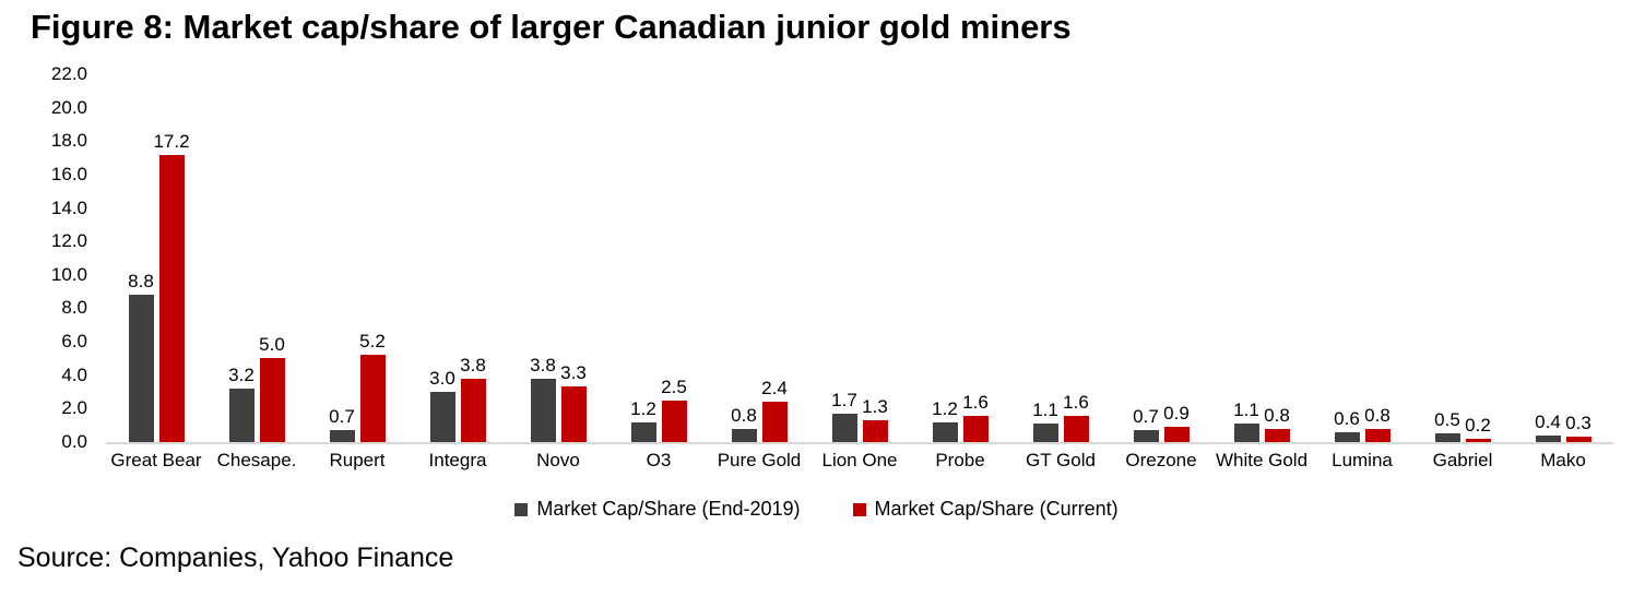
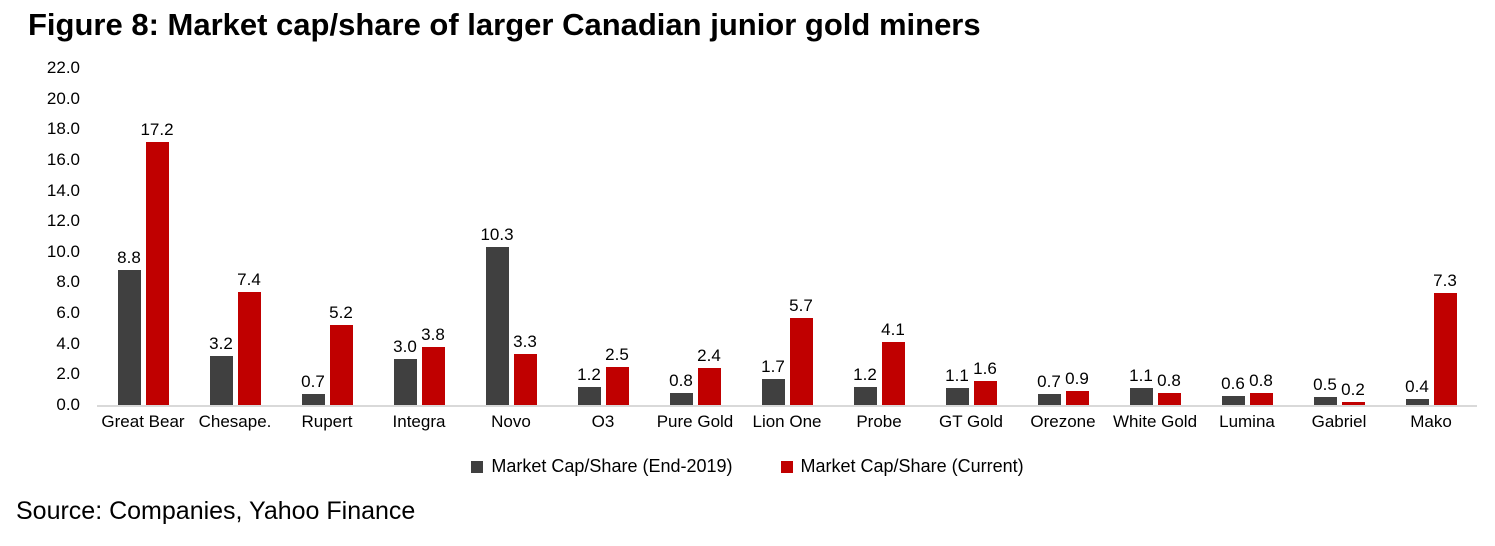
Market Cap/Share (Current)/Chesape.: 5.0 -> 7.4
Market Cap/Share (End-2019)/Novo: 3.8 -> 10.3
Market Cap/Share (Current)/Lion One: 1.3 -> 5.7
Market Cap/Share (Current)/Probe: 1.6 -> 4.1
Market Cap/Share (Current)/Mako: 0.3 -> 7.3
